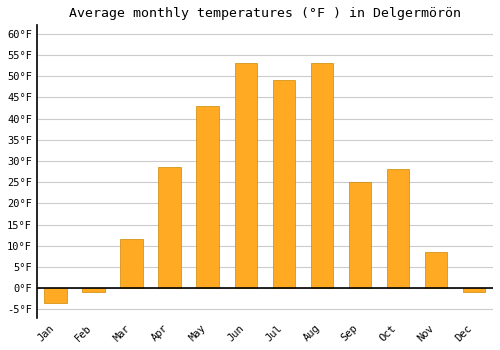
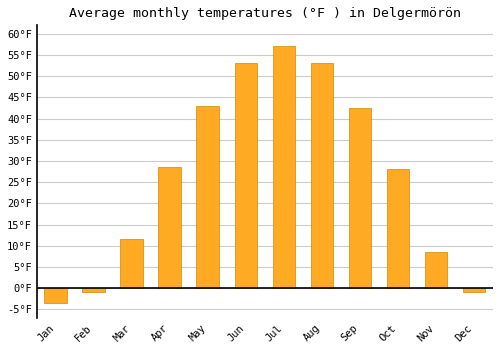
Jul: 49.0°F -> 57.0°F
Sep: 25.0°F -> 42.5°F
